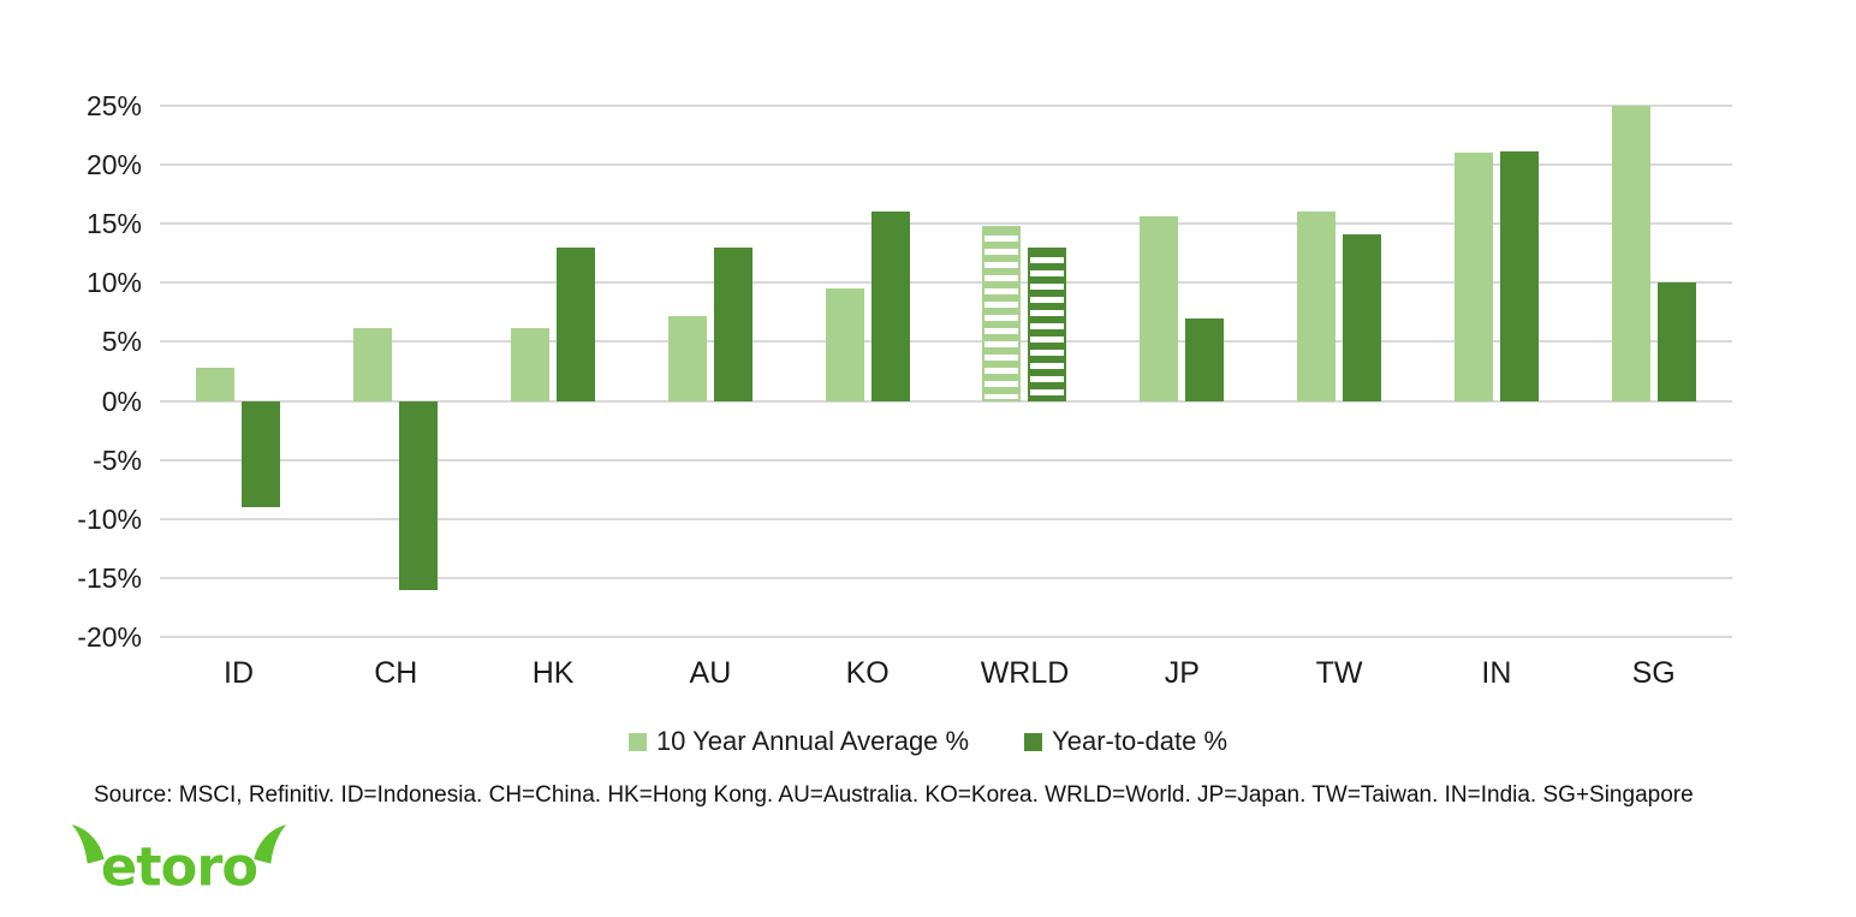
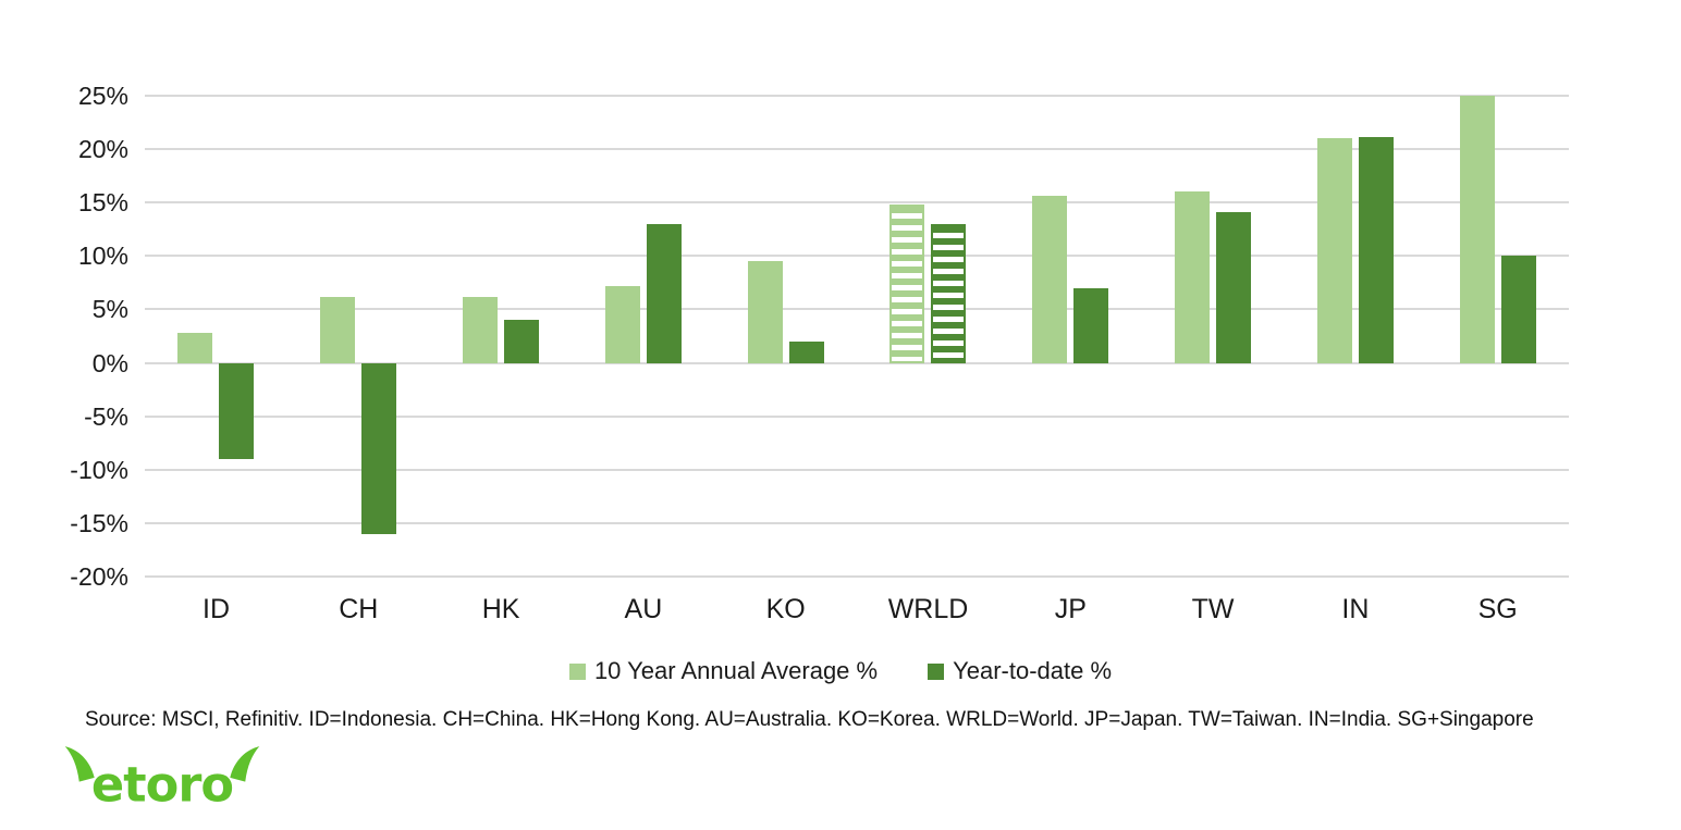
Year-to-date %/HK: 13% -> 4%
Year-to-date %/KO: 16% -> 2%
